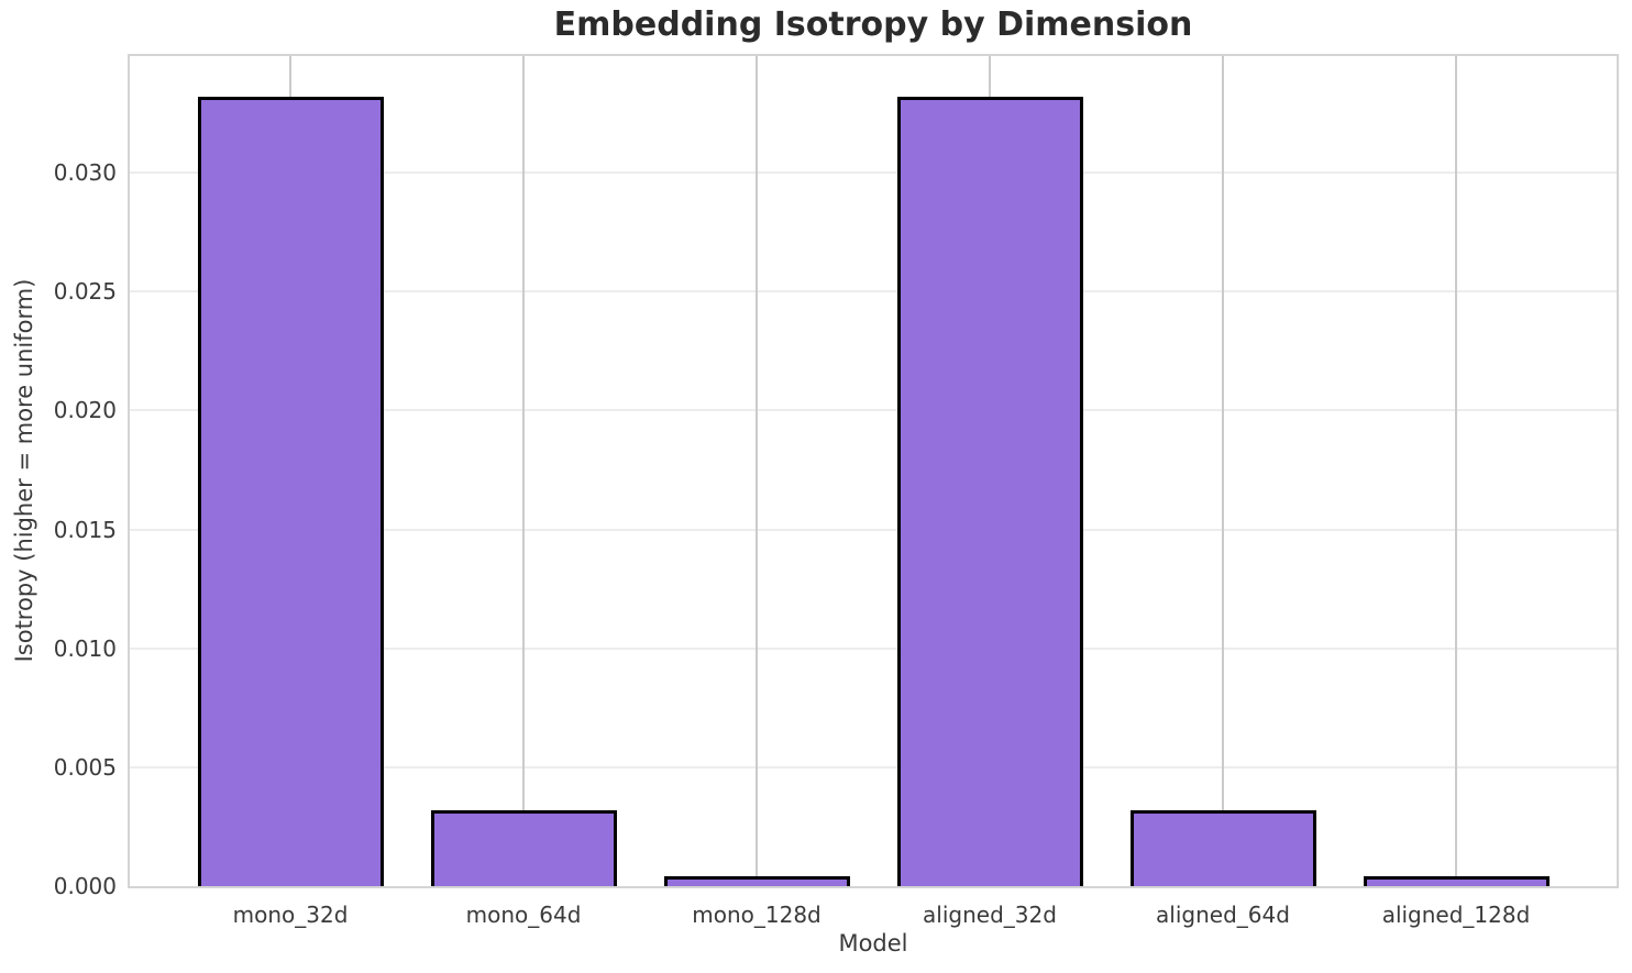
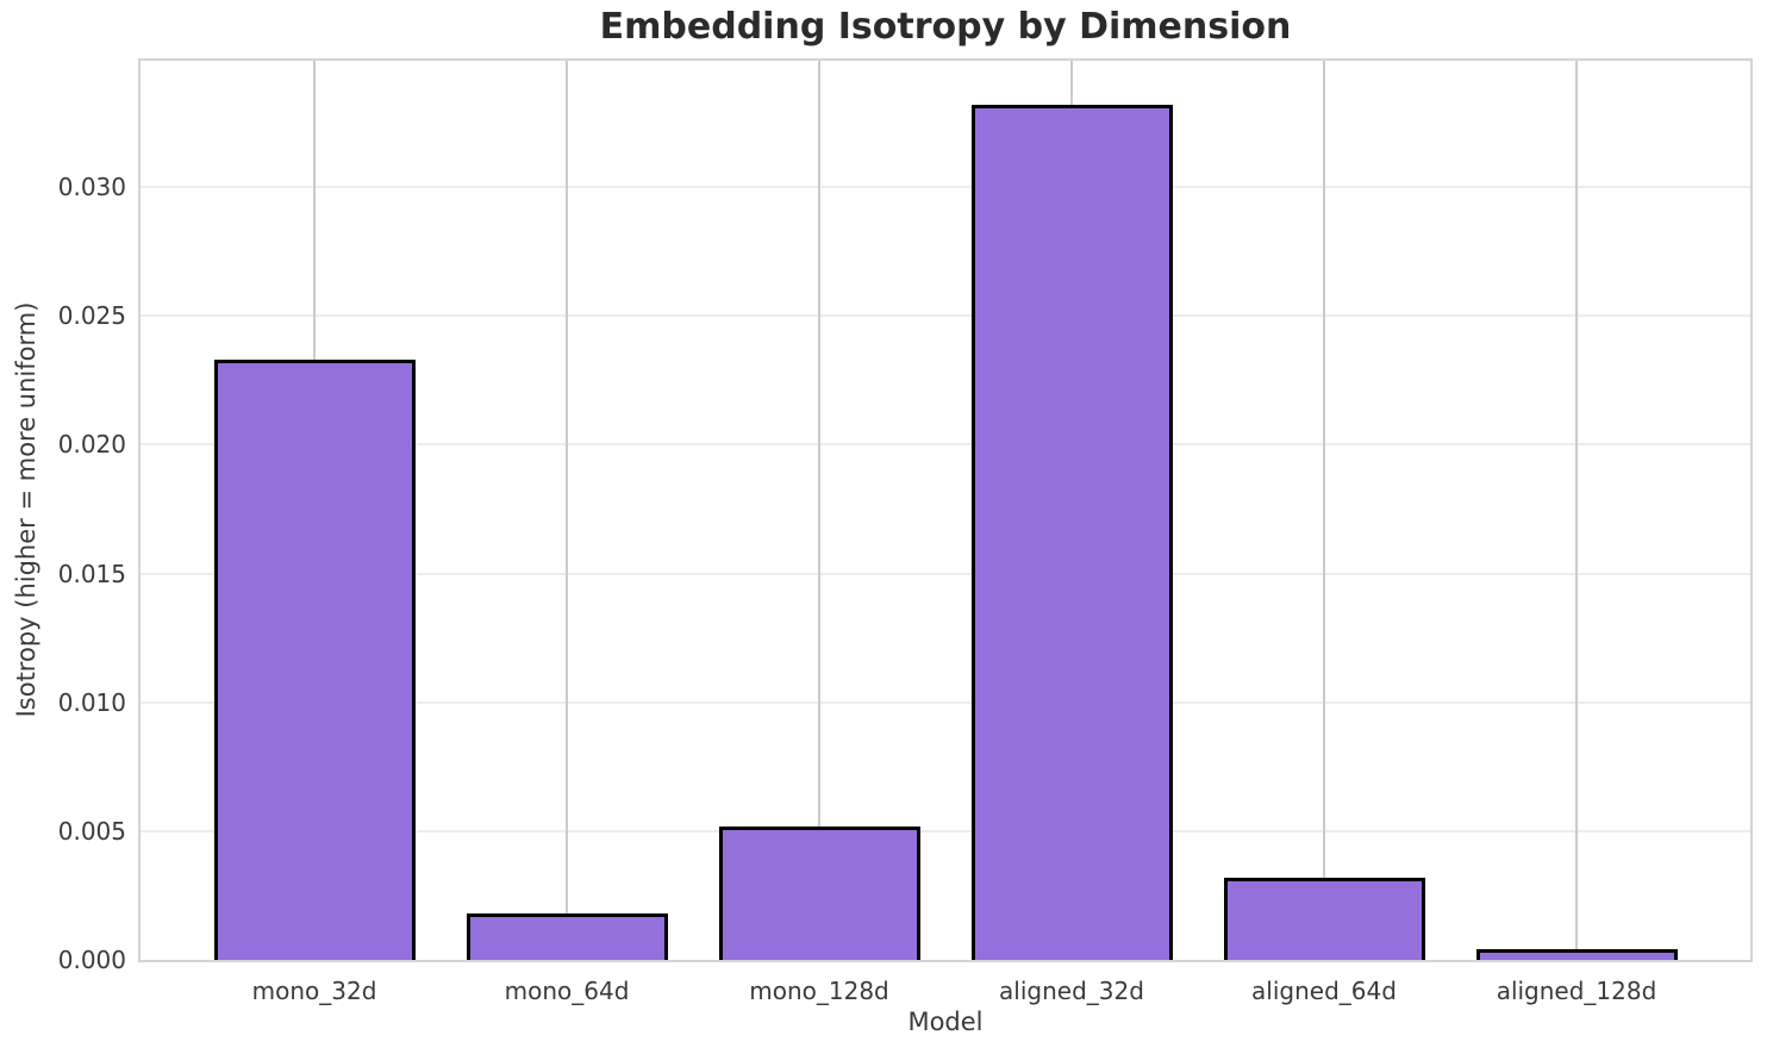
mono_32d: 0.0332 -> 0.0233
mono_64d: 0.0032 -> 0.0018
mono_128d: 0.0004 -> 0.0052
